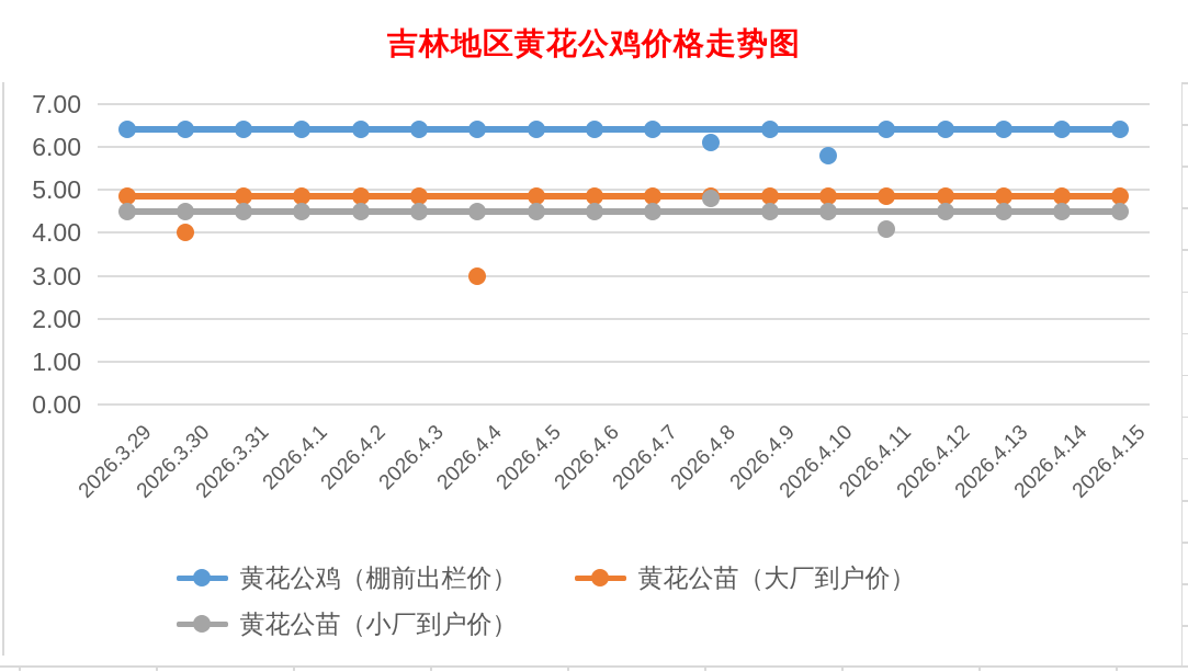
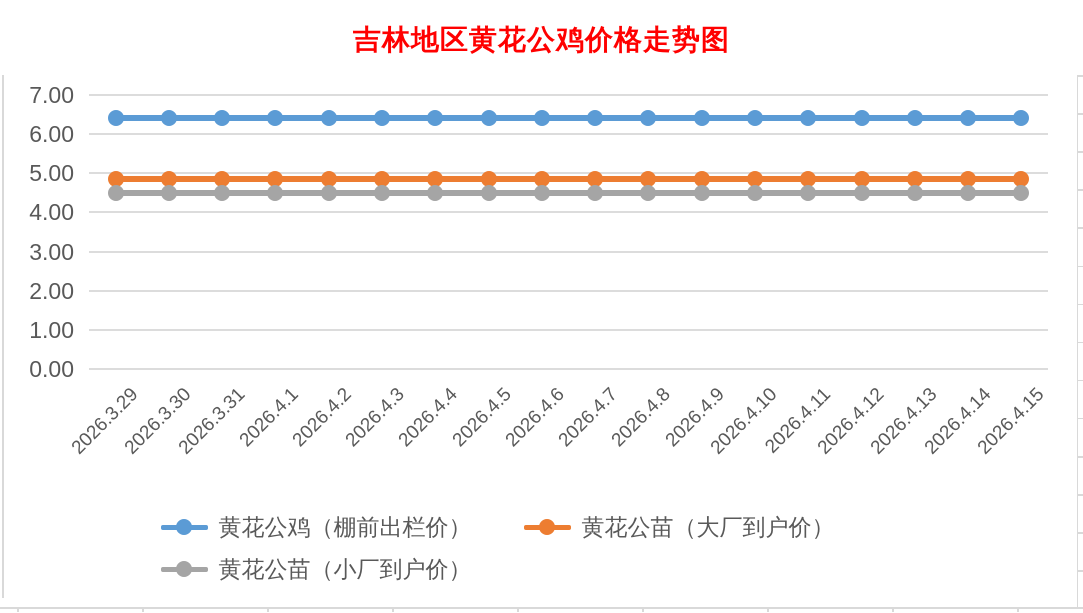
黄花公苗（大厂到户价）/2026.3.30: 4.0 -> 4.8
黄花公苗（大厂到户价）/2026.4.4: 3.0 -> 4.8
黄花公鸡（棚前出栏价）/2026.4.8: 6.1 -> 6.4
黄花公苗（小厂到户价）/2026.4.8: 4.8 -> 4.5
黄花公鸡（棚前出栏价）/2026.4.10: 5.8 -> 6.4
黄花公苗（小厂到户价）/2026.4.11: 4.1 -> 4.5
